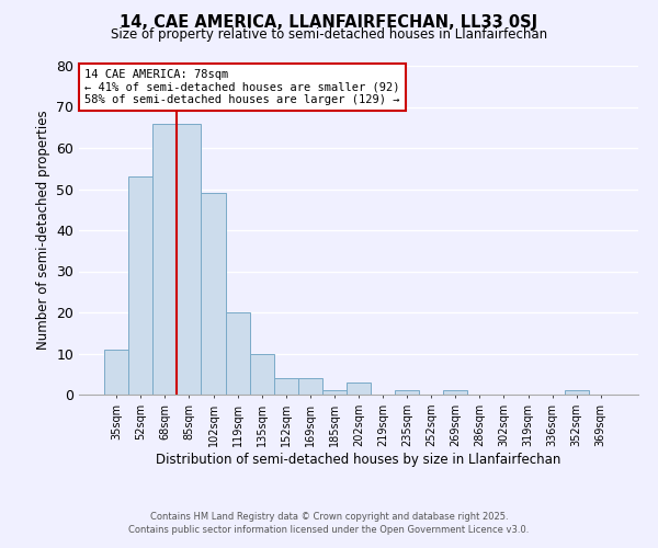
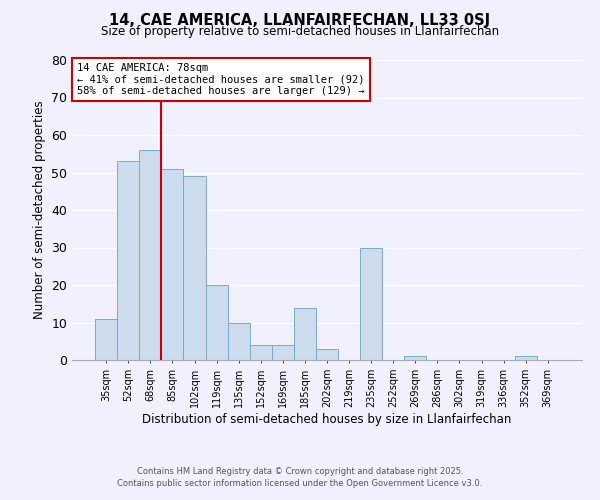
68sqm: 66 -> 56
85sqm: 66 -> 51
185sqm: 1 -> 14
235sqm: 1 -> 30
